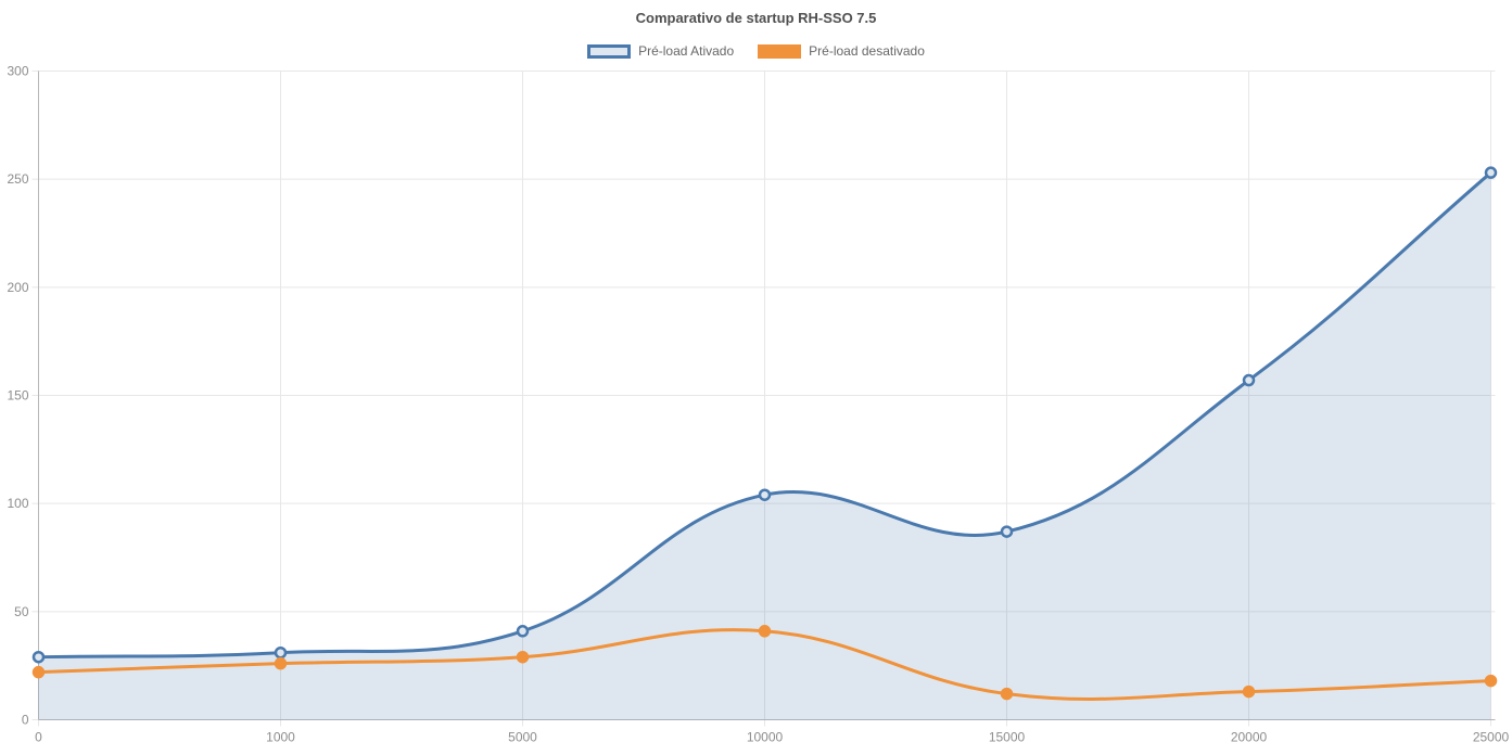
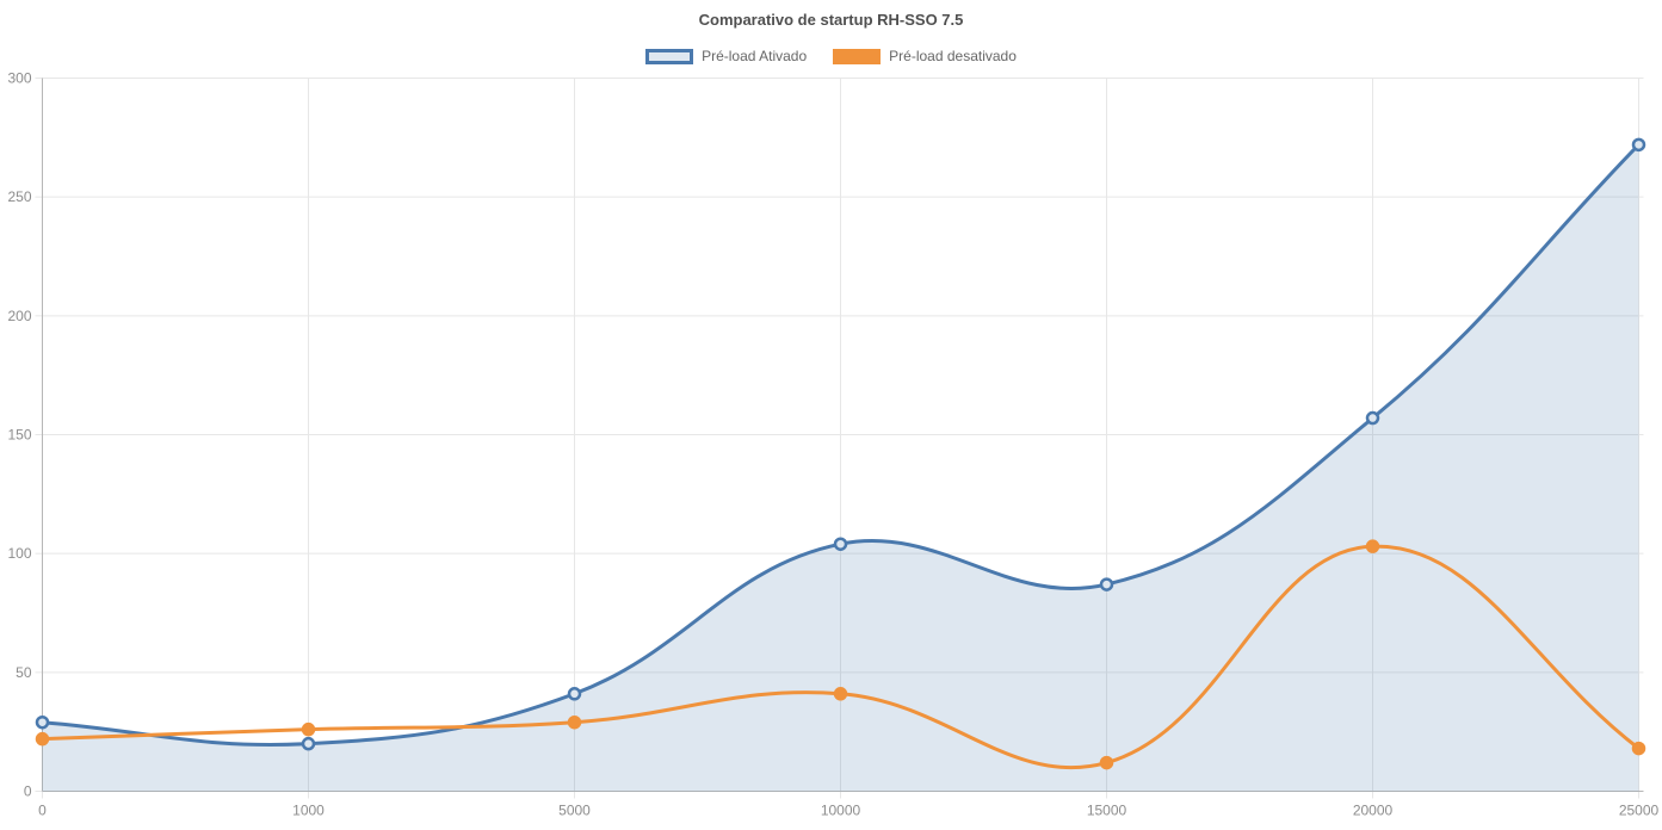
Pré-load Ativado/1000: 31 -> 20
Pré-load desativado/20000: 13 -> 103
Pré-load Ativado/25000: 253 -> 272
